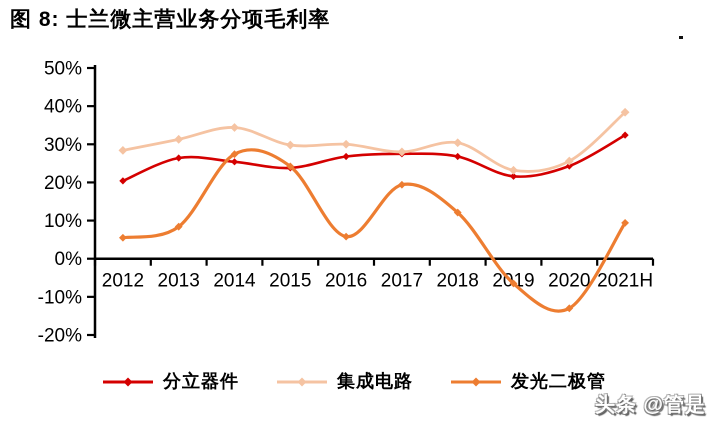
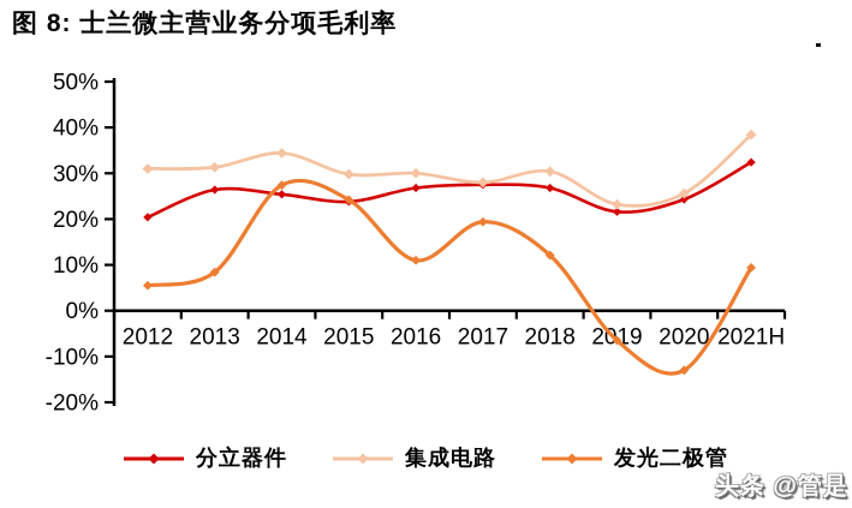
集成电路/2012: 28% -> 31%
发光二极管/2016: 6% -> 11%
